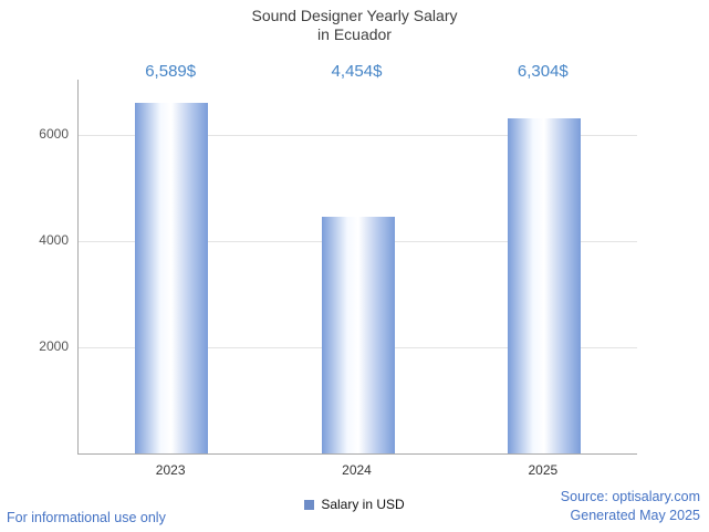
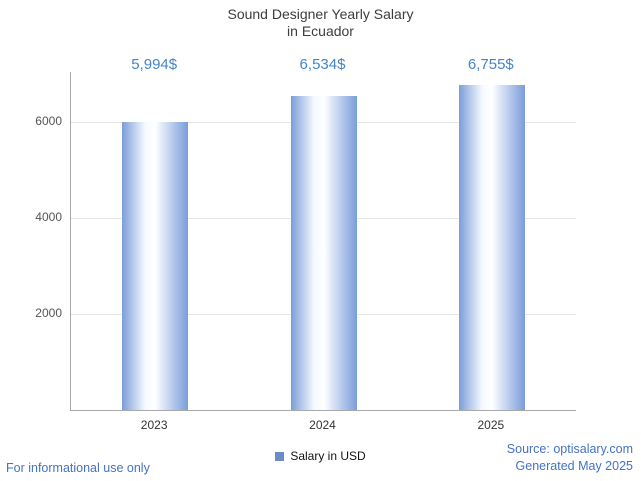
2023: 6,589 -> 5,994
2024: 4,454 -> 6,534
2025: 6,304 -> 6,755
